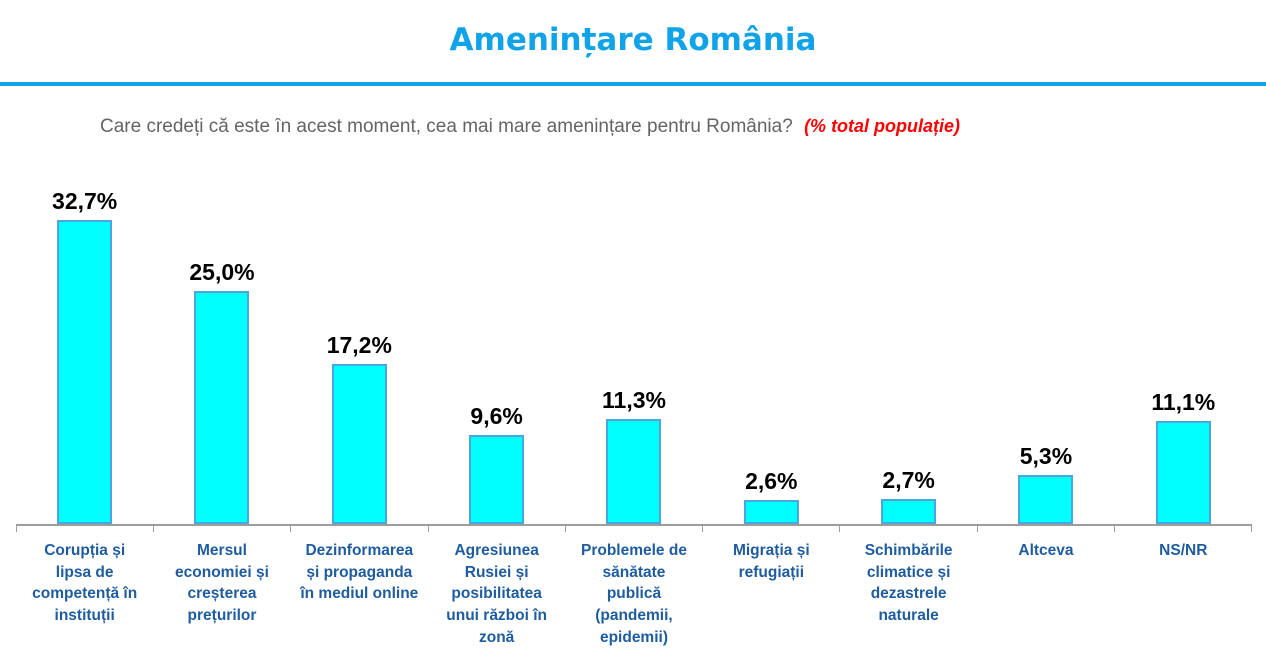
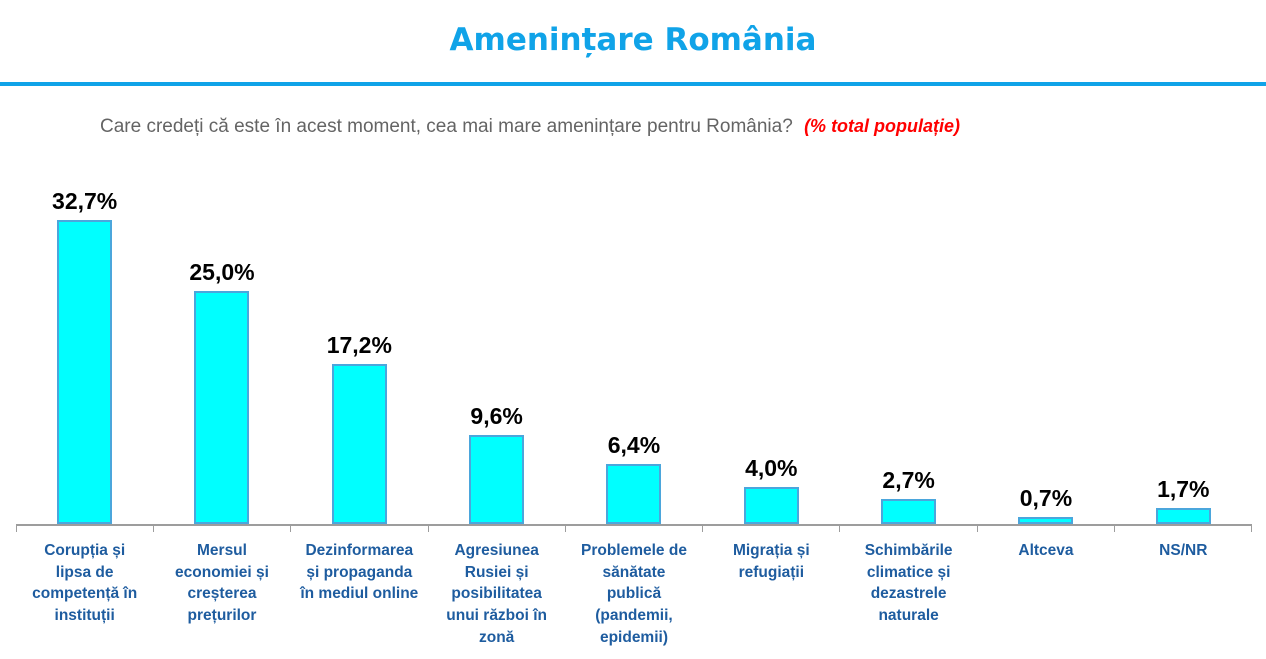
Problemele de sănătate publică (pandemii, epidemii): 11,3% -> 6,4%
Migrația și refugiații: 2,6% -> 4,0%
Altceva: 5,3% -> 0,7%
NS/NR: 11,1% -> 1,7%
